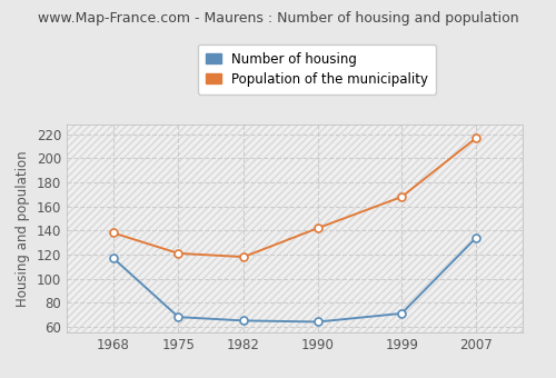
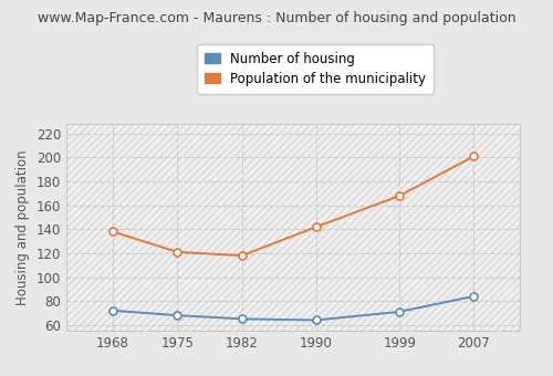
Number of housing/1968: 117 -> 72
Number of housing/2007: 134 -> 84
Population of the municipality/2007: 217 -> 201
